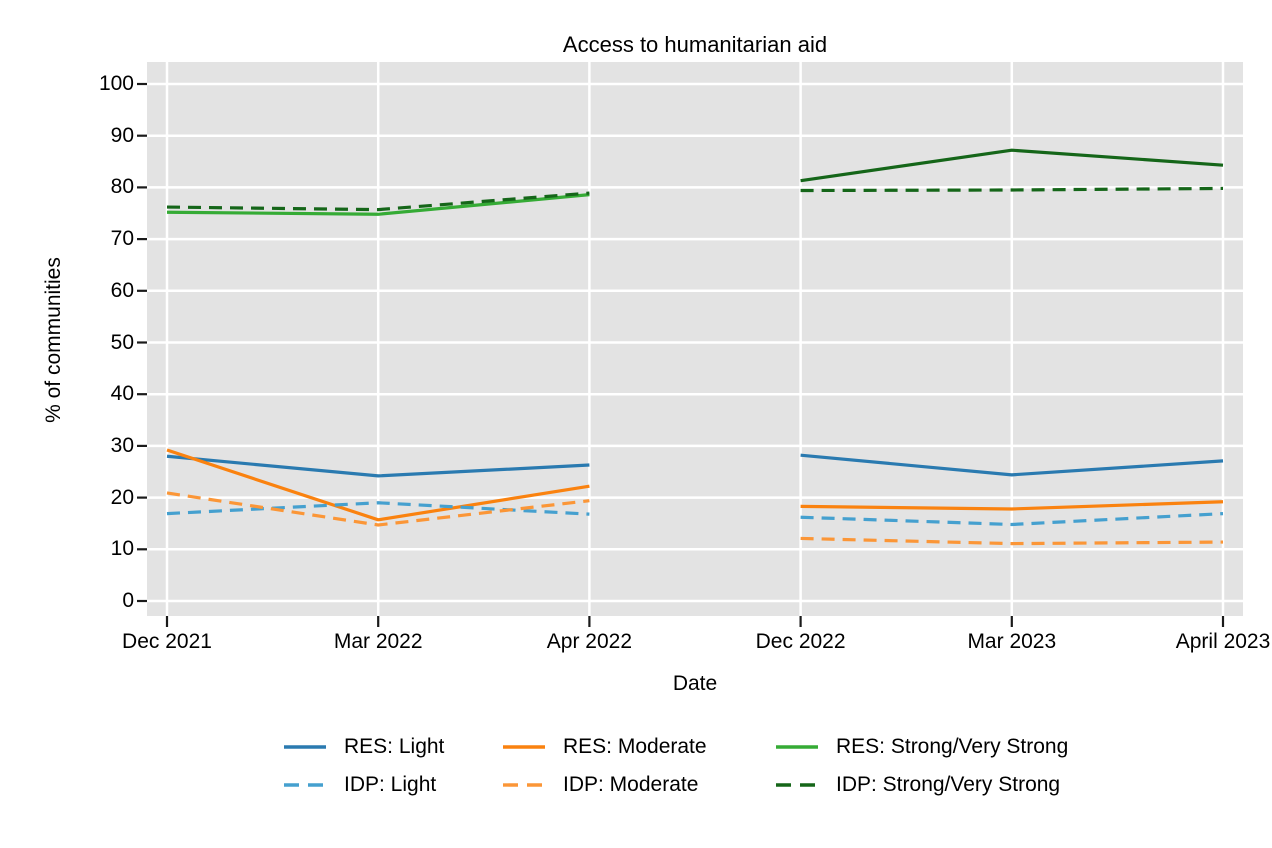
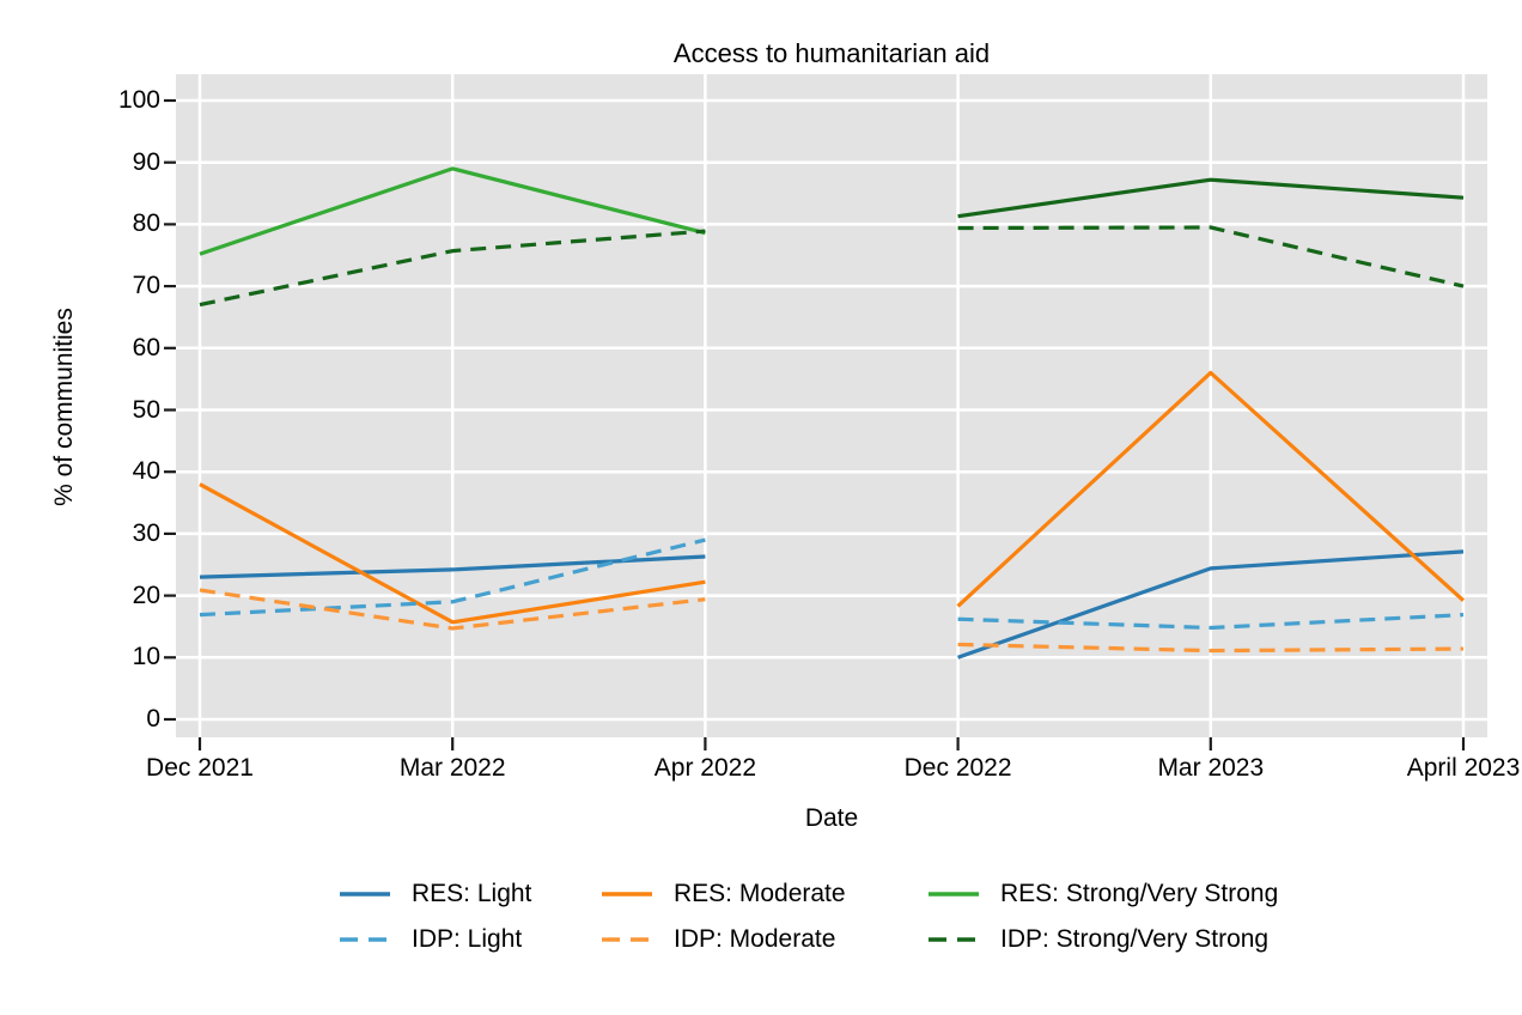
RES: Light/Dec 2021: 28 -> 23
RES: Moderate/Dec 2021: 29 -> 38
IDP: Strong/Very Strong/Dec 2021: 76 -> 67
RES: Strong/Very Strong/Mar 2022: 75 -> 89
IDP: Light/Apr 2022: 17 -> 29
RES: Light/Dec 2022: 28 -> 10
RES: Moderate/Mar 2023: 18 -> 56
IDP: Strong/Very Strong/April 2023: 80 -> 70
